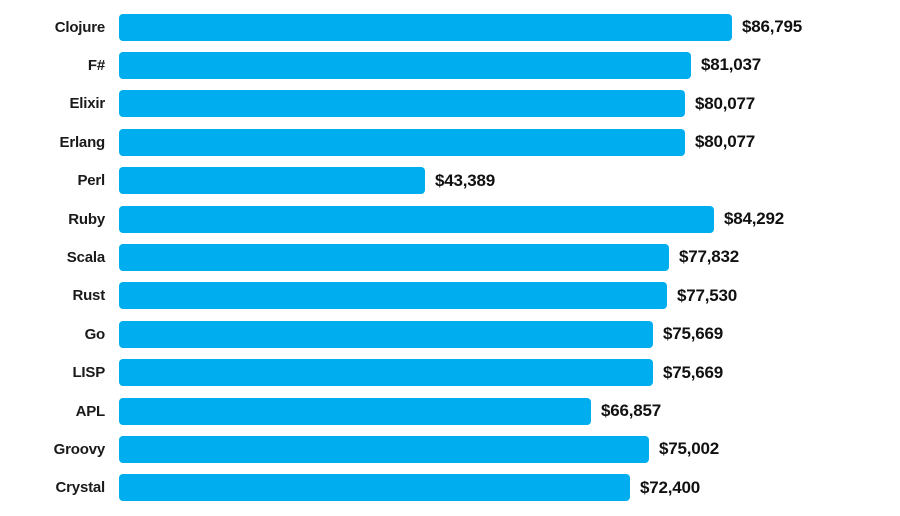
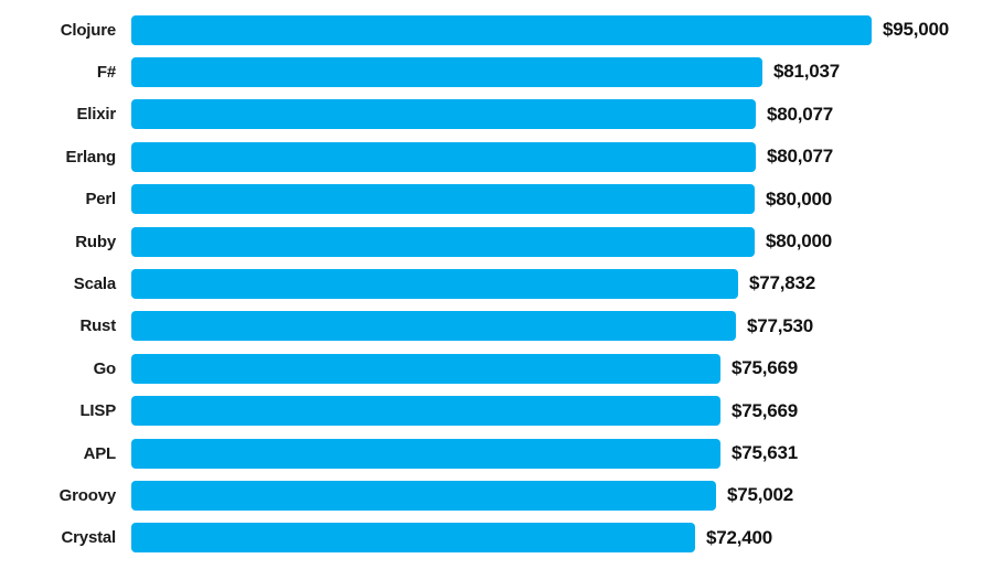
Clojure: $86,795 -> $95,000
Perl: $43,389 -> $80,000
Ruby: $84,292 -> $80,000
APL: $66,857 -> $75,631
